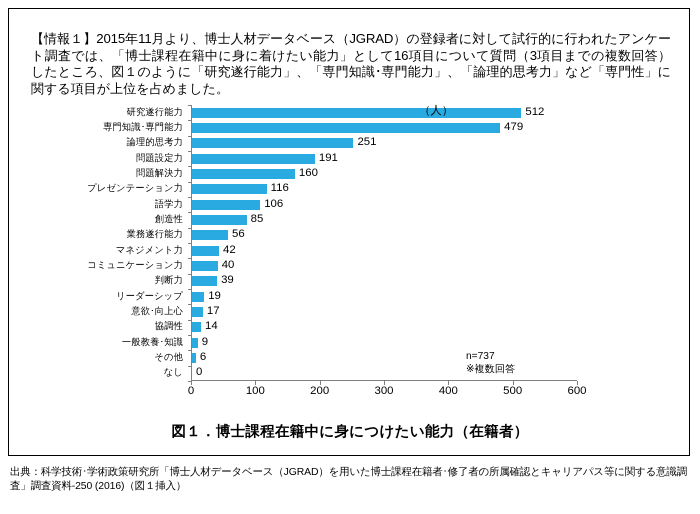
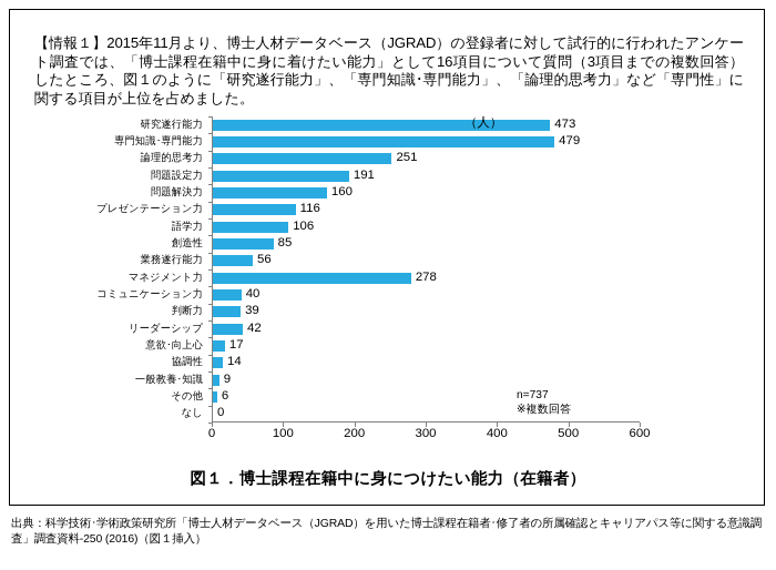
研究遂行能力: 512 -> 473
マネジメント力: 42 -> 278
リーダーシップ: 19 -> 42
